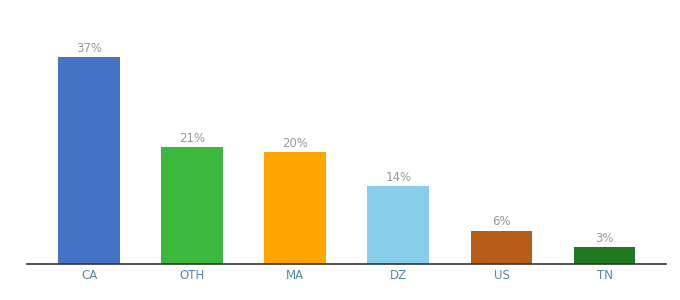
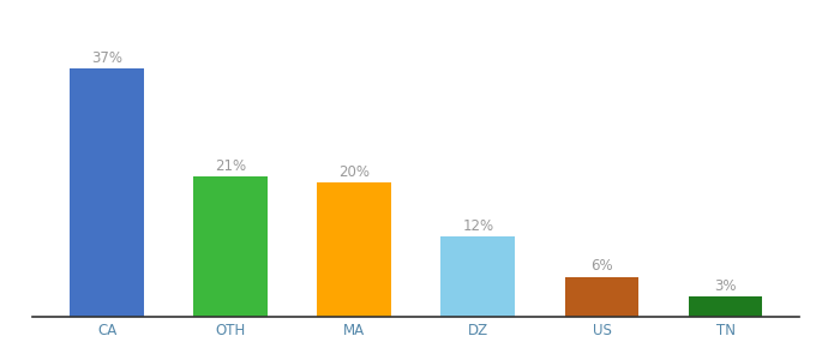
DZ: 14% -> 12%
